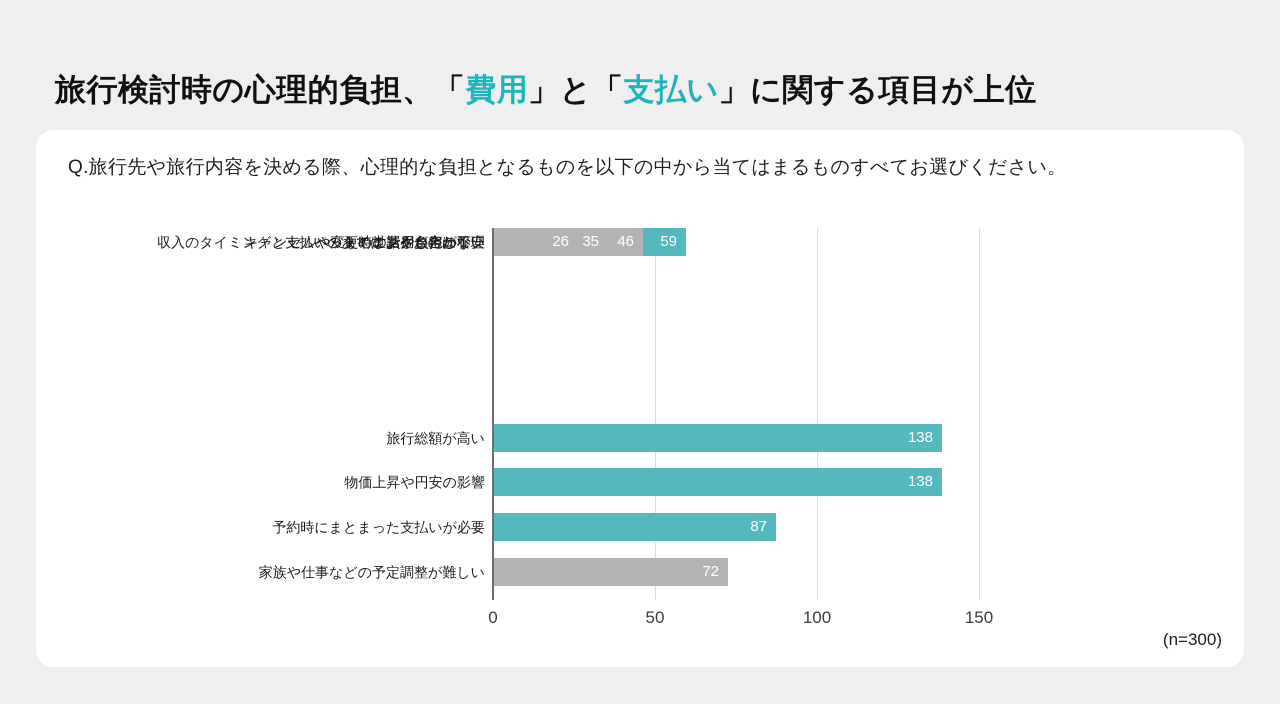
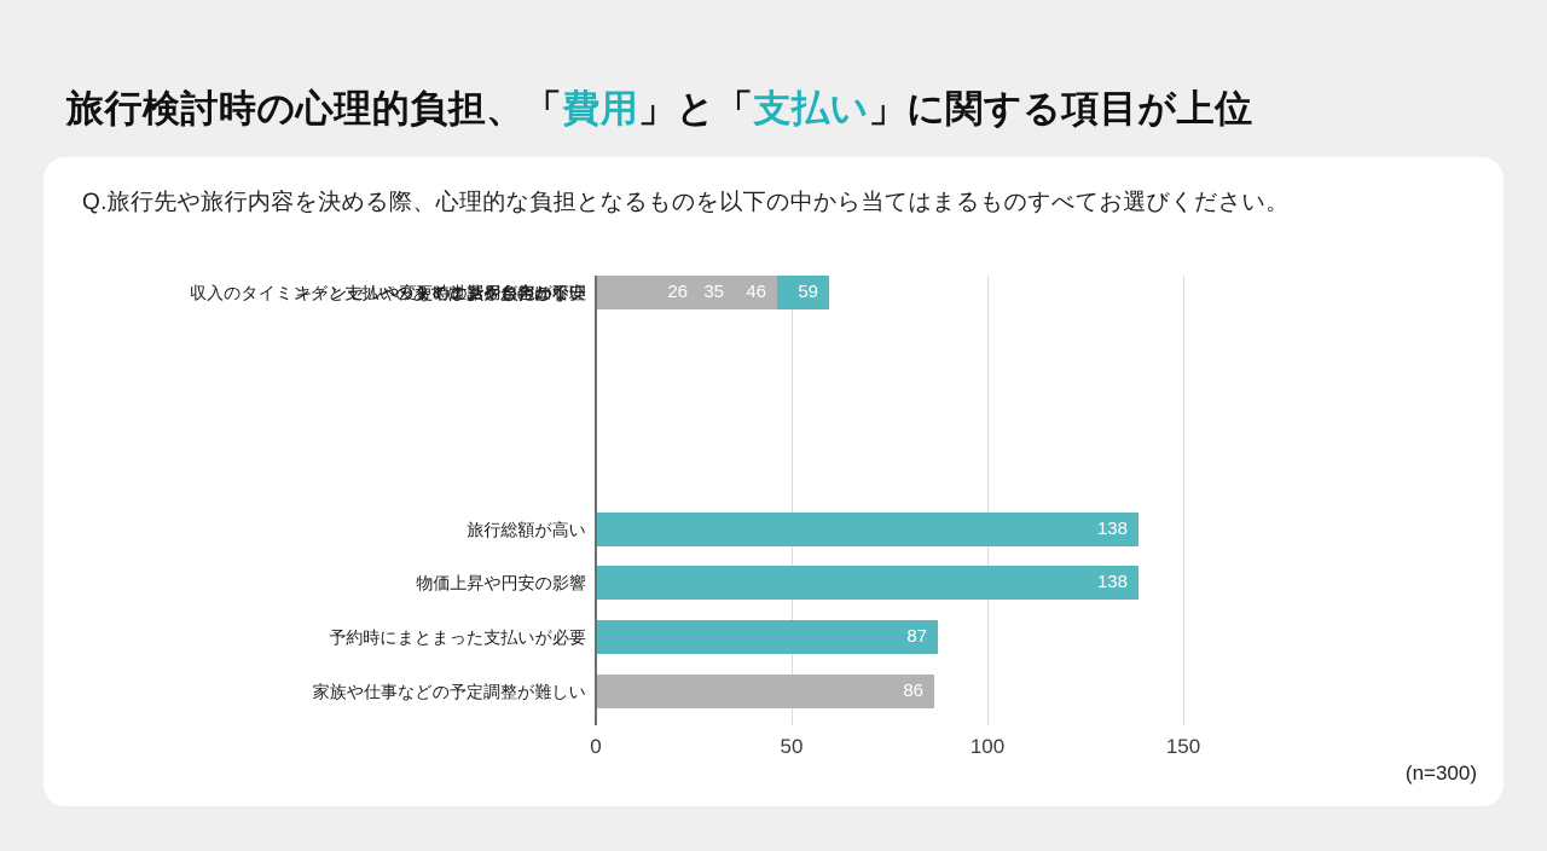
家族や仕事などの予定調整が難しい: 72 -> 86
